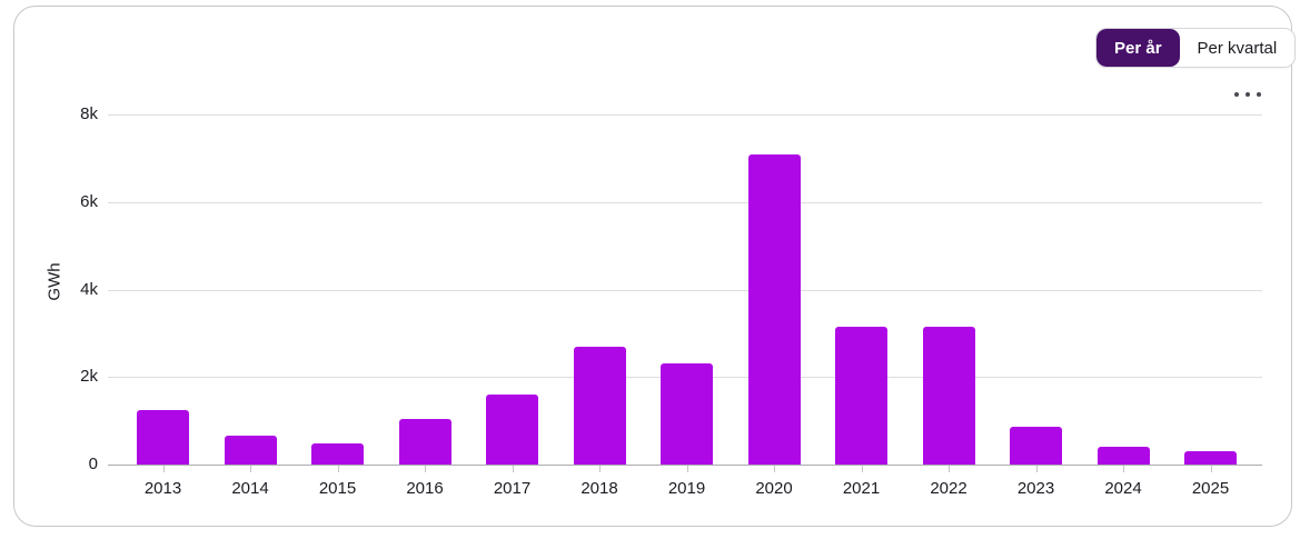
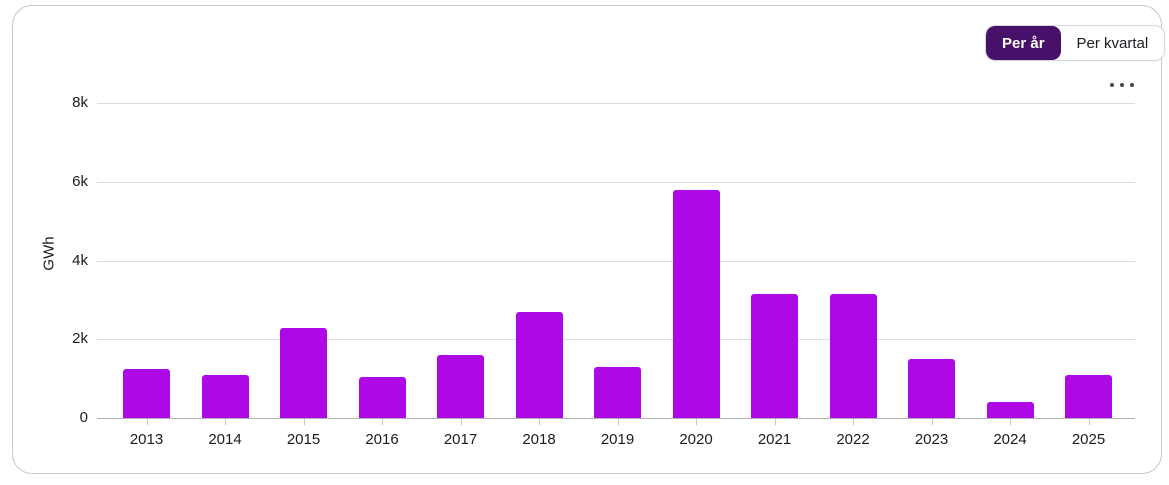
2014: 0.6k -> 1.1k
2015: 0.5k -> 2.3k
2019: 2.3k -> 1.3k
2020: 7.1k -> 5.8k
2023: 0.9k -> 1.5k
2025: 0.3k -> 1.1k
